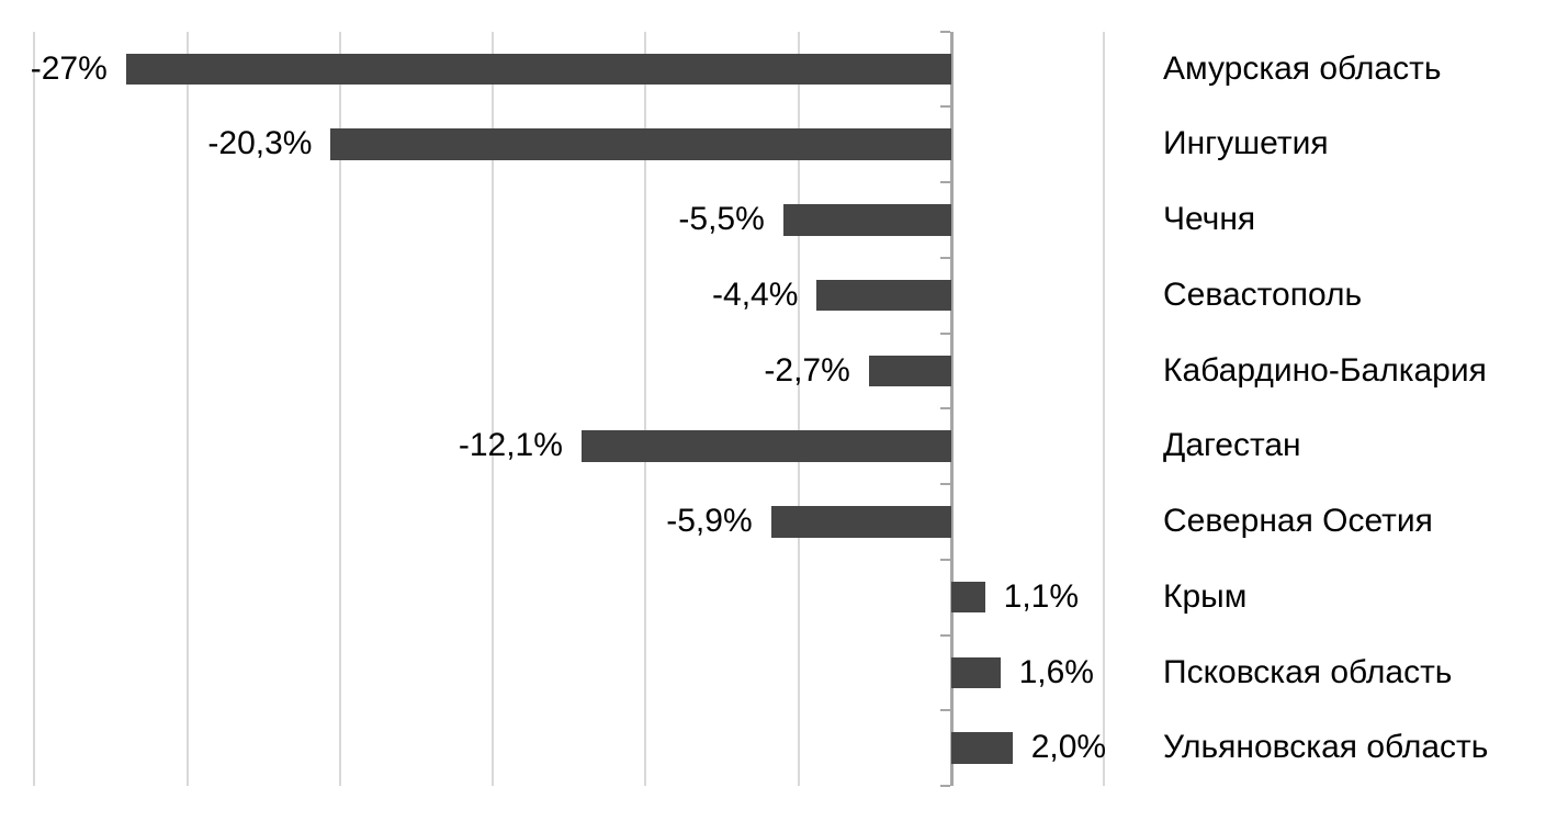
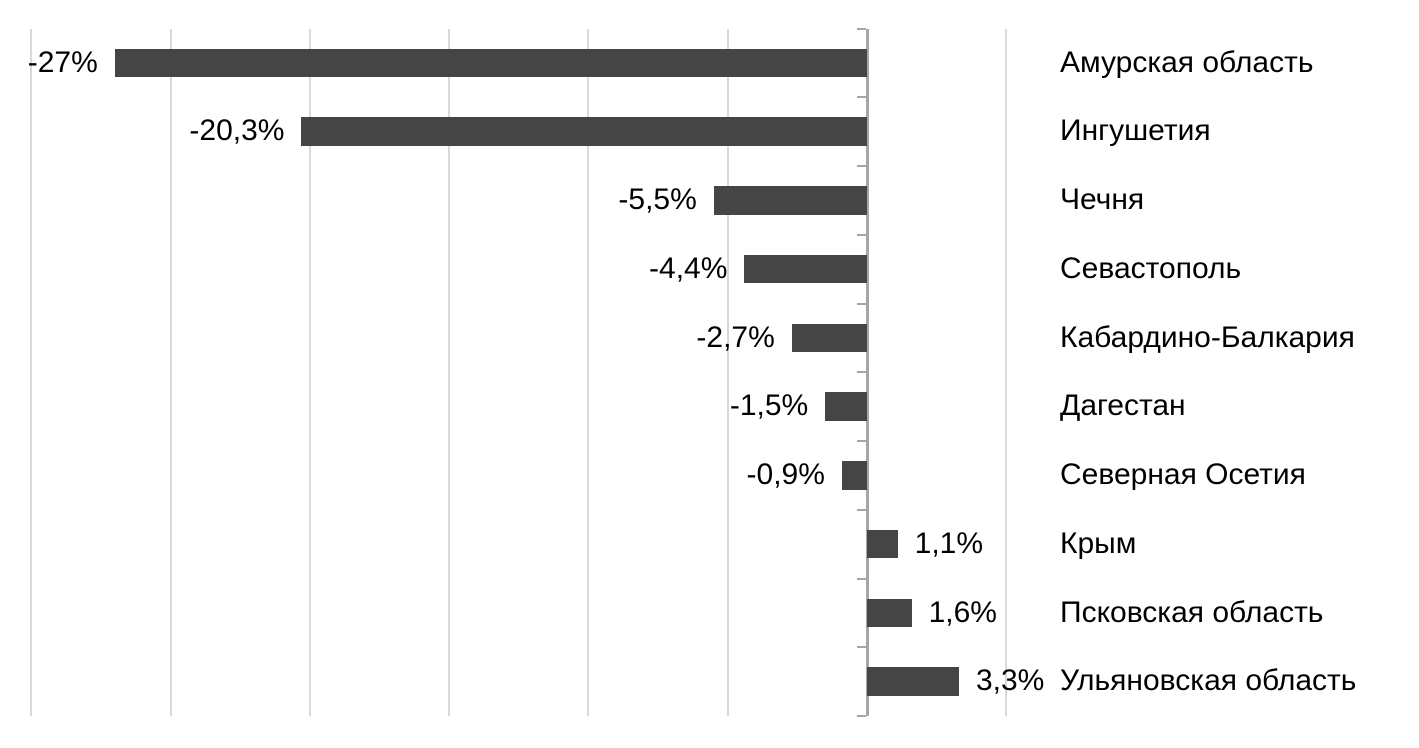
Дагестан: -12,1% -> -1,5%
Северная Осетия: -5,9% -> -0,9%
Ульяновская область: 2,0% -> 3,3%
